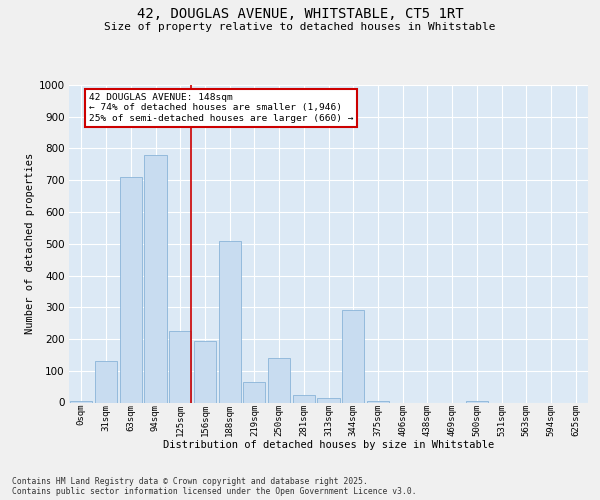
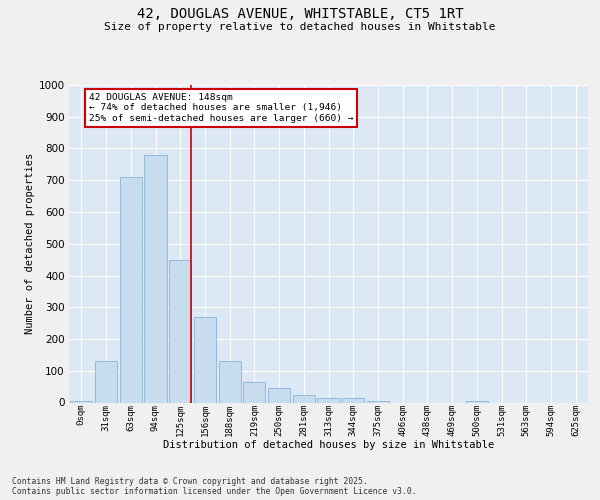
125sqm: 225 -> 450
156sqm: 195 -> 270
188sqm: 510 -> 130
250sqm: 140 -> 45
344sqm: 290 -> 15
